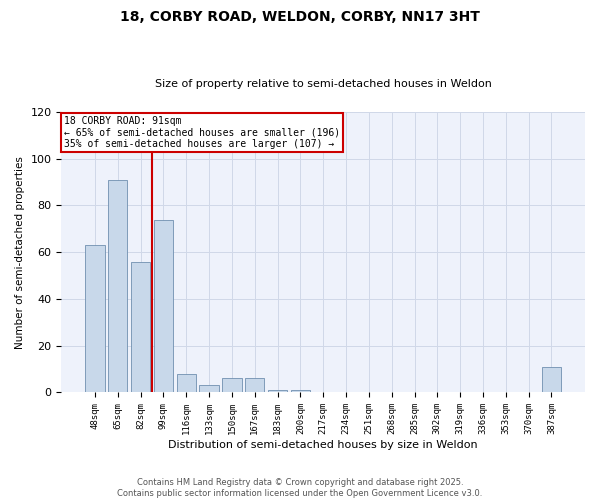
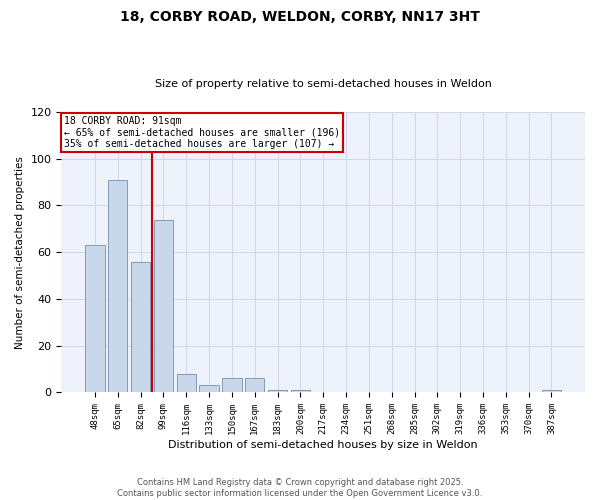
387sqm: 11 -> 1
